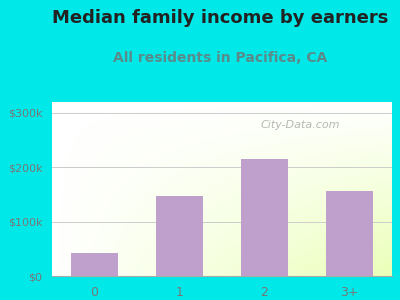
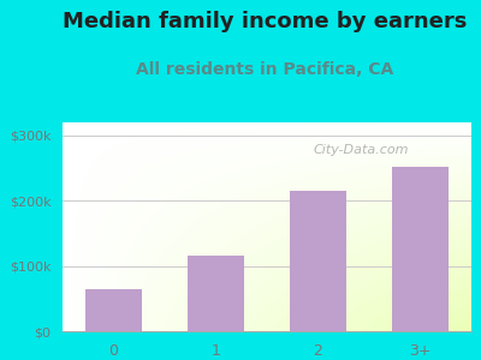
0: $42k -> $65k
1: $148k -> $115k
3+: $156k -> $252k
